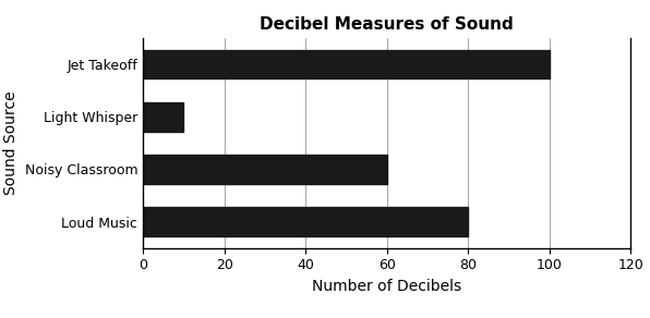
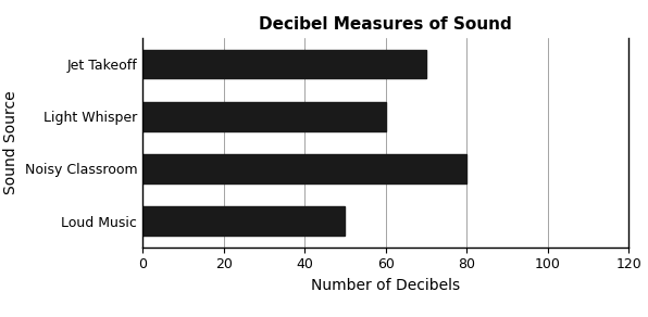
Jet Takeoff: 100 -> 70
Light Whisper: 10 -> 60
Noisy Classroom: 60 -> 80
Loud Music: 80 -> 50
